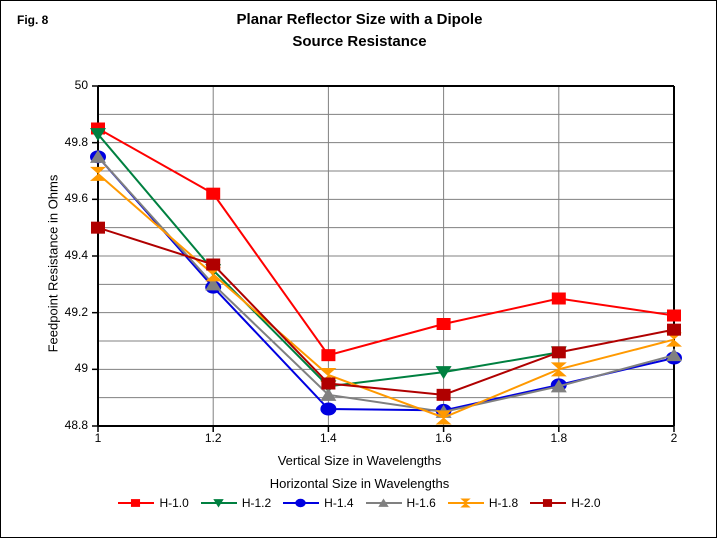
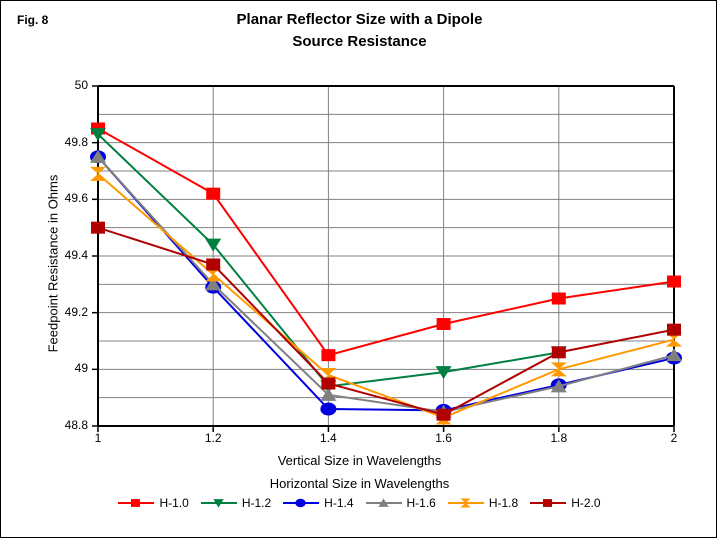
H-1.2/1.2: 49.35 -> 49.44
H-2.0/1.6: 48.91 -> 48.84
H-1.0/2: 49.19 -> 49.31
